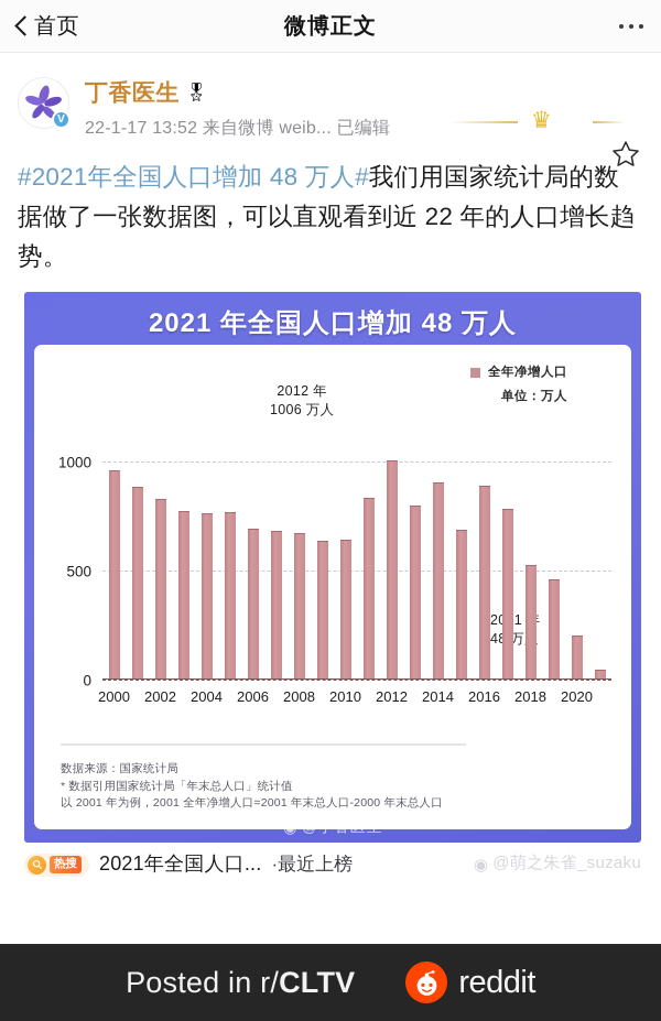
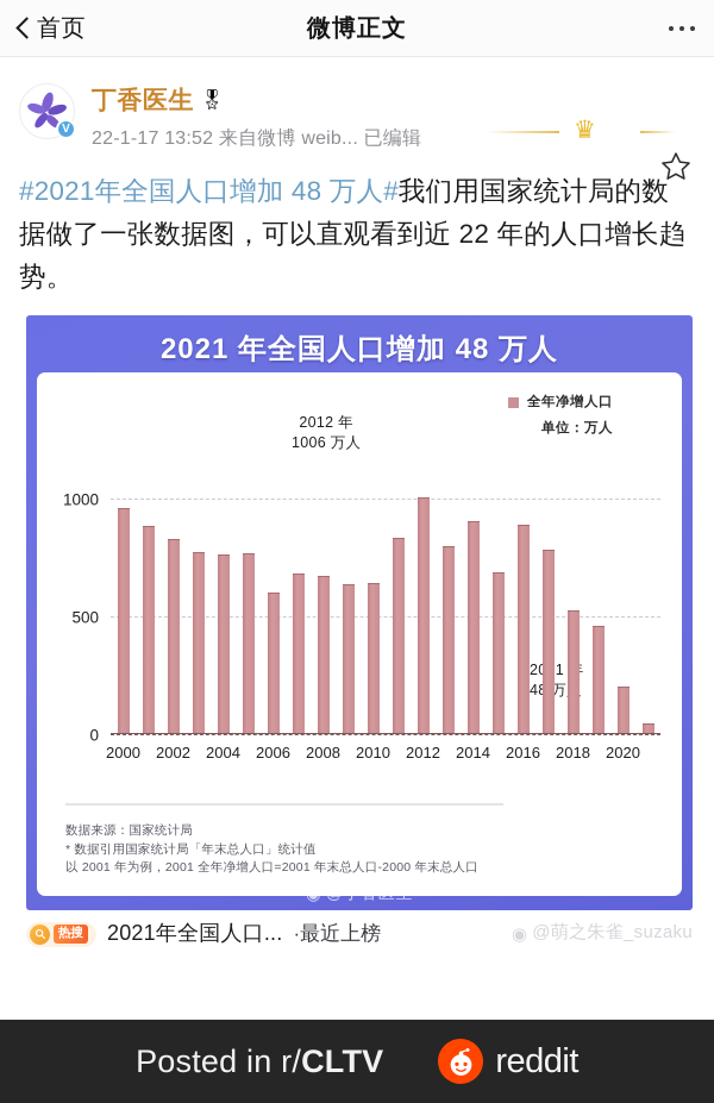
2006: 690 -> 600
